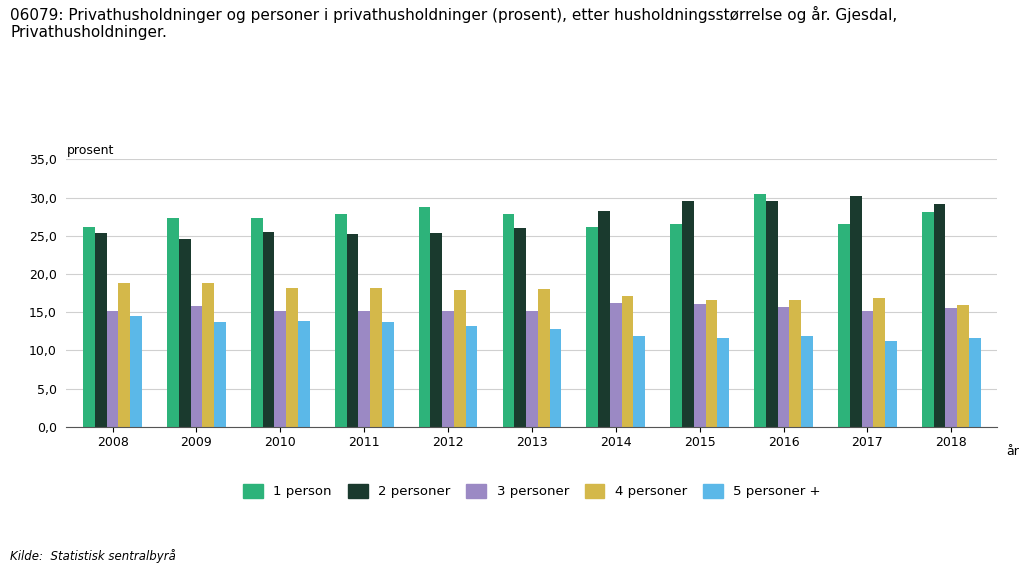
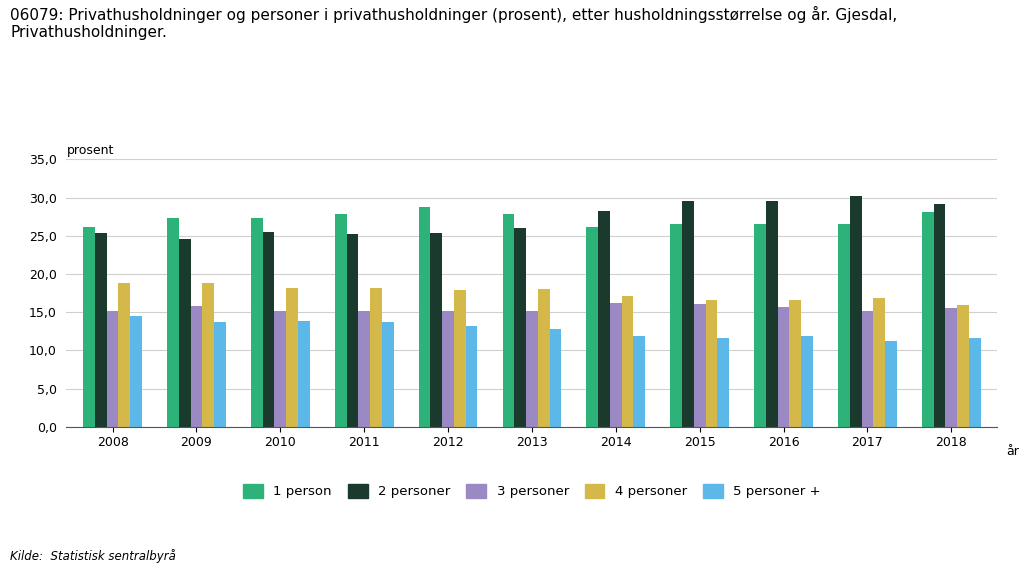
1 person/2016: 30,4 -> 26,6
